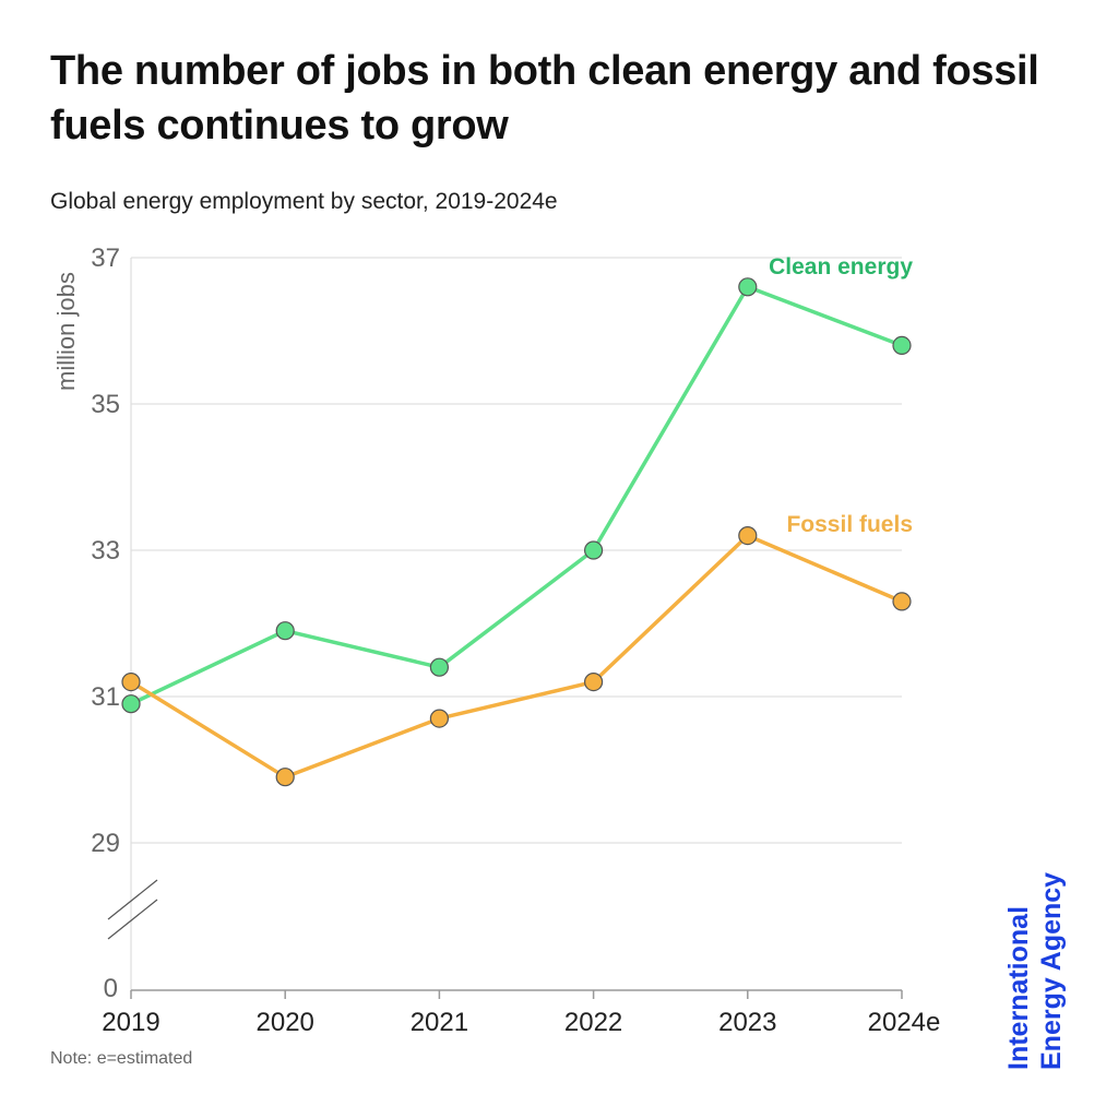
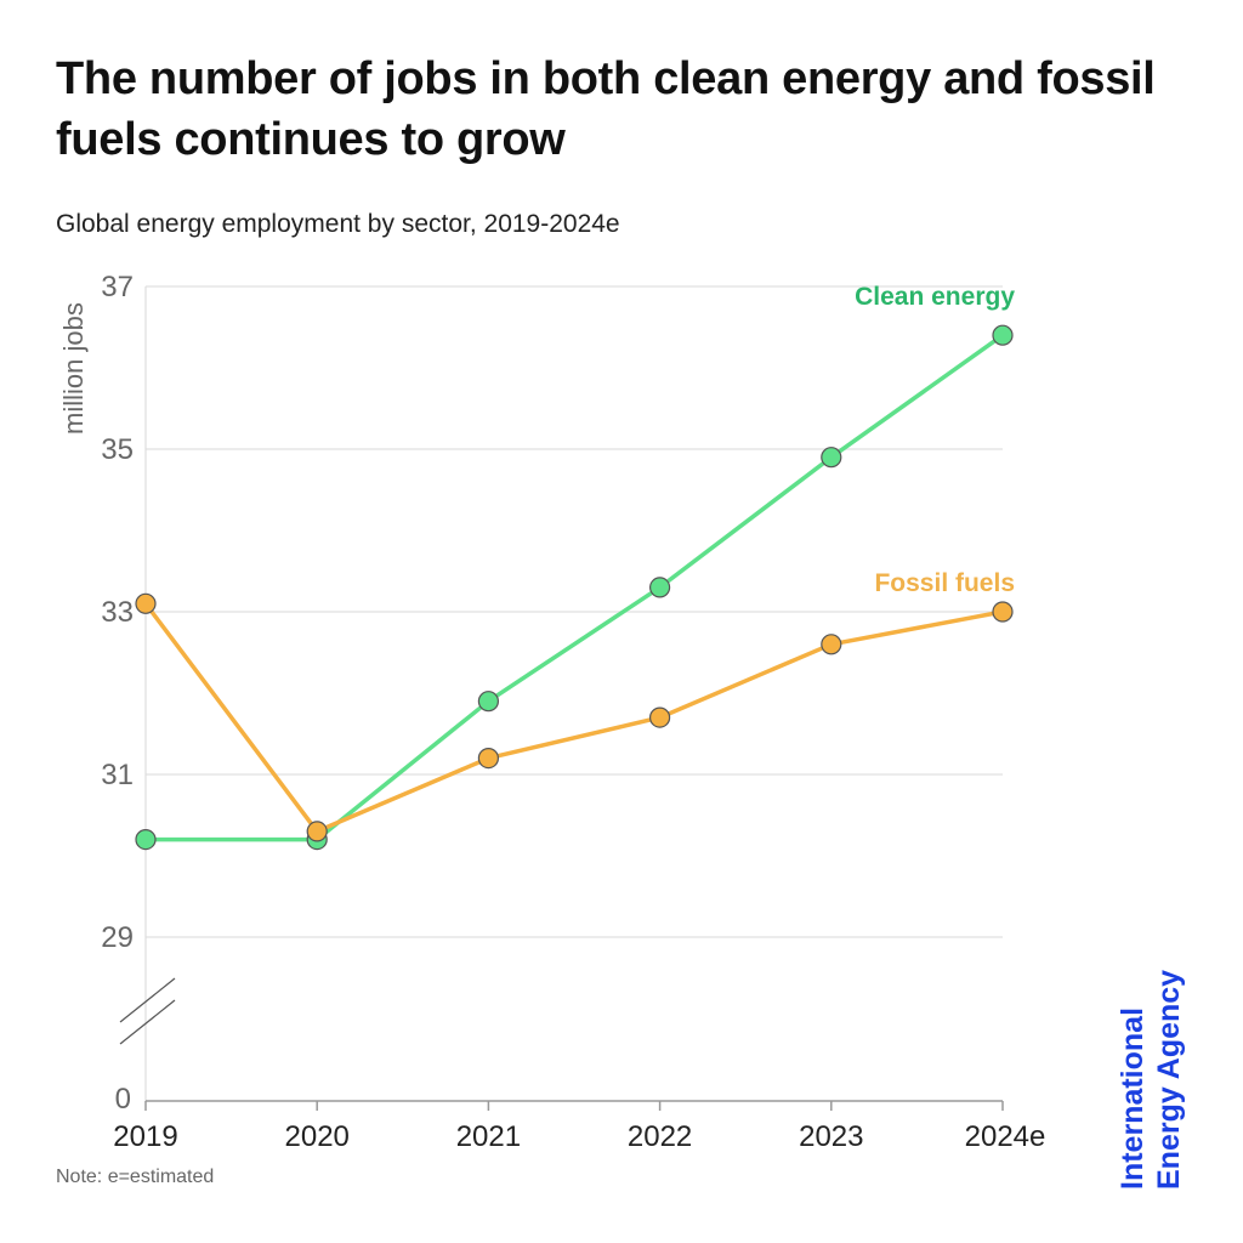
Clean energy/2019: 30.9 -> 30.2
Fossil fuels/2019: 31.2 -> 33.1
Clean energy/2020: 31.9 -> 30.2
Fossil fuels/2020: 29.9 -> 30.3
Clean energy/2021: 31.4 -> 31.9
Fossil fuels/2021: 30.7 -> 31.2
Clean energy/2022: 33.0 -> 33.3
Fossil fuels/2022: 31.2 -> 31.7
Clean energy/2023: 36.6 -> 34.9
Fossil fuels/2023: 33.2 -> 32.6
Clean energy/2024e: 35.8 -> 36.4
Fossil fuels/2024e: 32.3 -> 33.0
